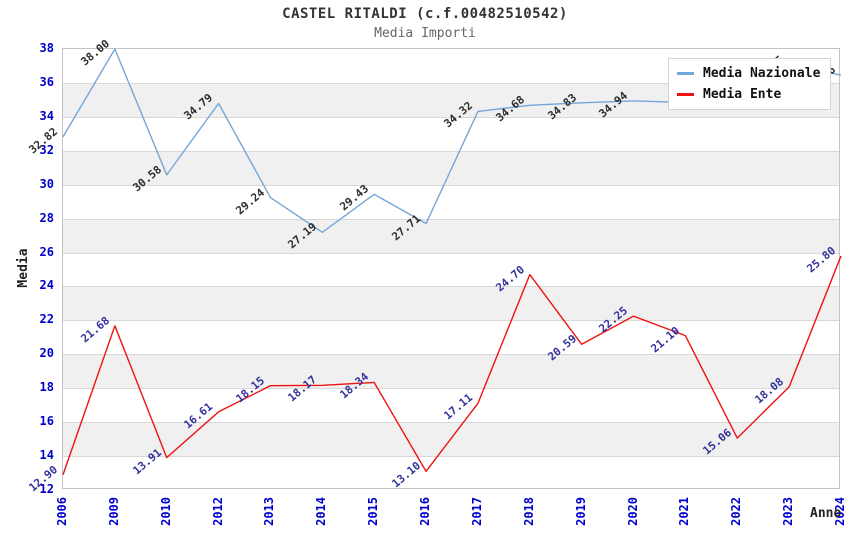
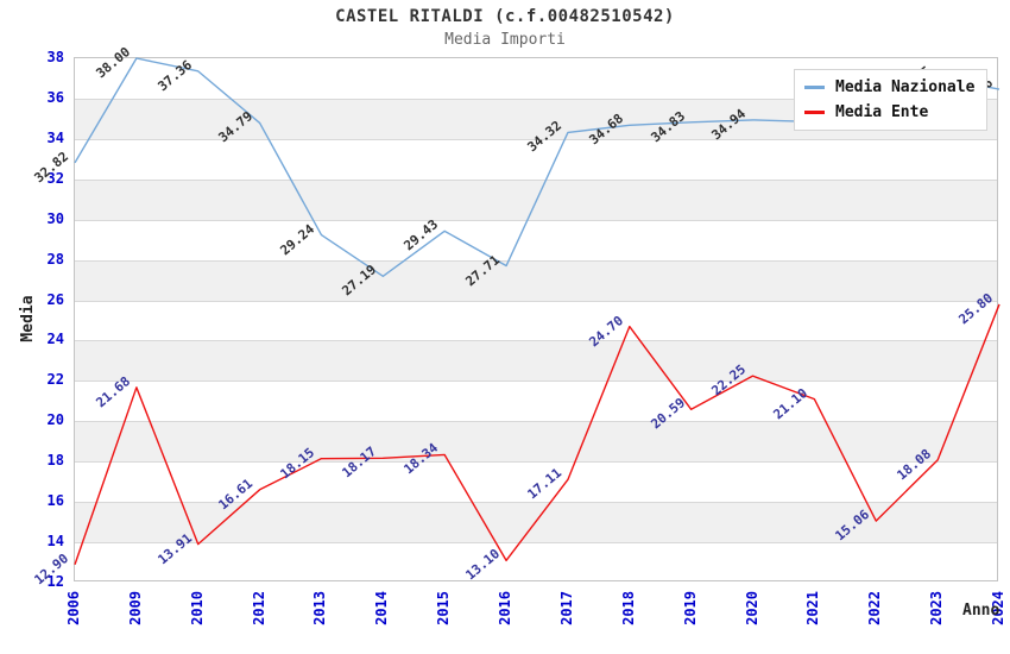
Media Nazionale/2010: 30.58 -> 37.36
